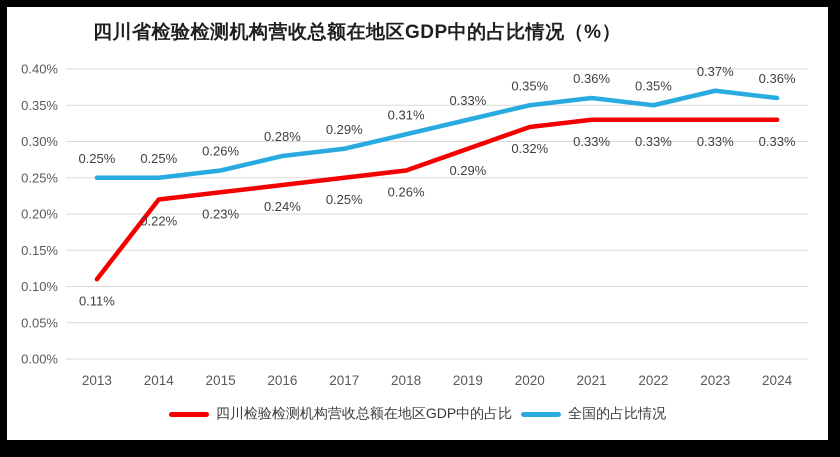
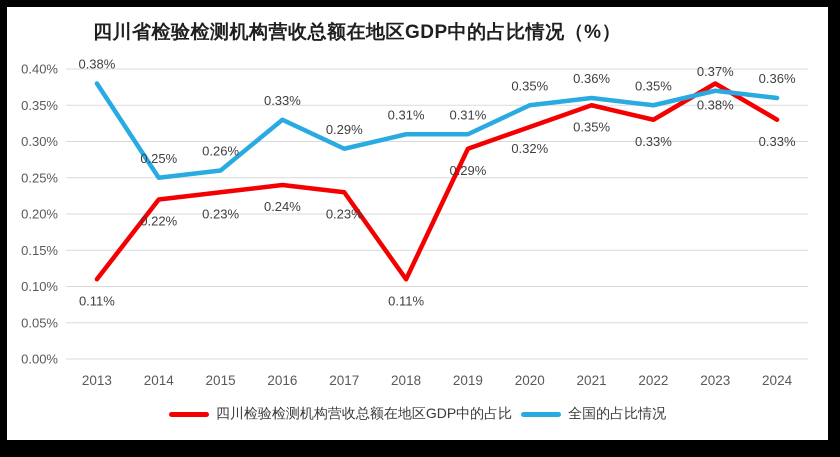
全国的占比情况/2013: 0.25% -> 0.38%
全国的占比情况/2016: 0.28% -> 0.33%
四川检验检测机构营收总额在地区GDP中的占比/2017: 0.25% -> 0.23%
四川检验检测机构营收总额在地区GDP中的占比/2018: 0.26% -> 0.11%
全国的占比情况/2019: 0.33% -> 0.31%
四川检验检测机构营收总额在地区GDP中的占比/2021: 0.33% -> 0.35%
四川检验检测机构营收总额在地区GDP中的占比/2023: 0.33% -> 0.38%
